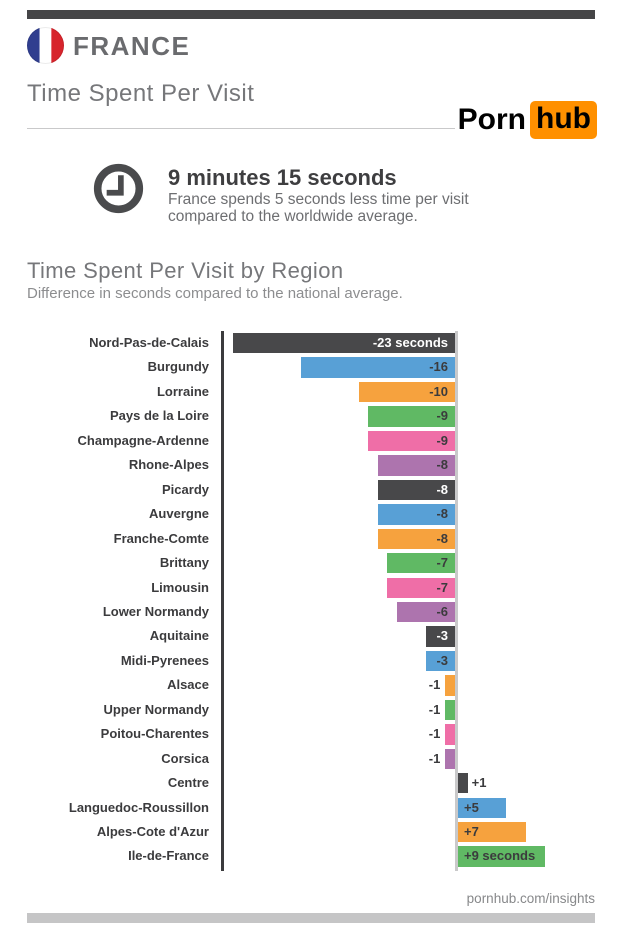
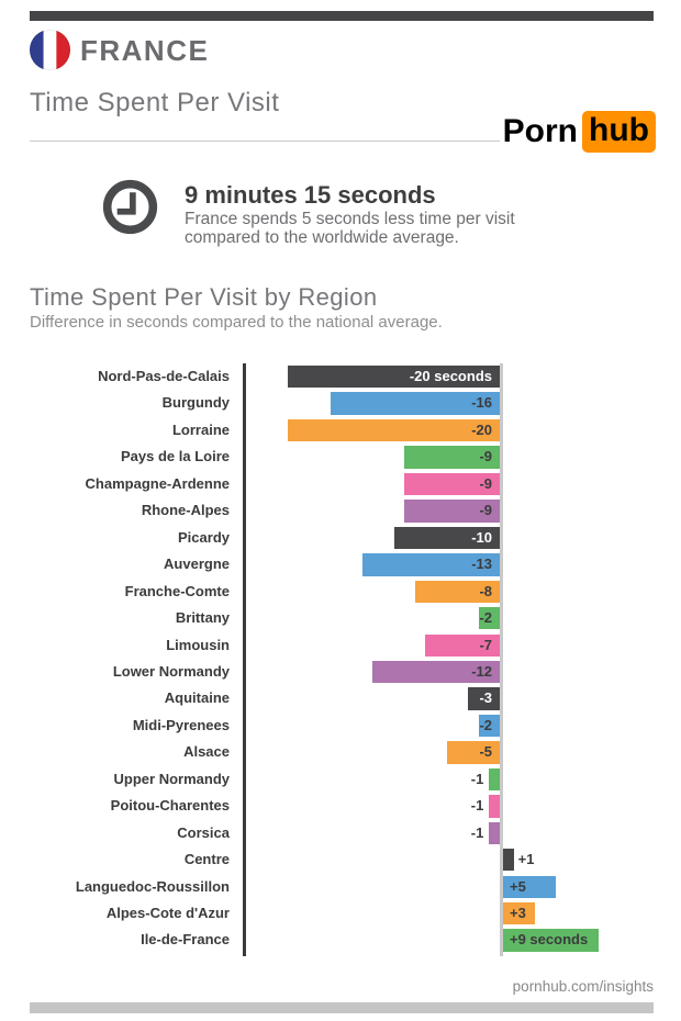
Nord-Pas-de-Calais: -23 -> -20
Lorraine: -10 -> -20
Rhone-Alpes: -8 -> -9
Picardy: -8 -> -10
Auvergne: -8 -> -13
Brittany: -7 -> -2
Lower Normandy: -6 -> -12
Midi-Pyrenees: -3 -> -2
Alsace: -1 -> -5
Alpes-Cote d'Azur: +7 -> +3
